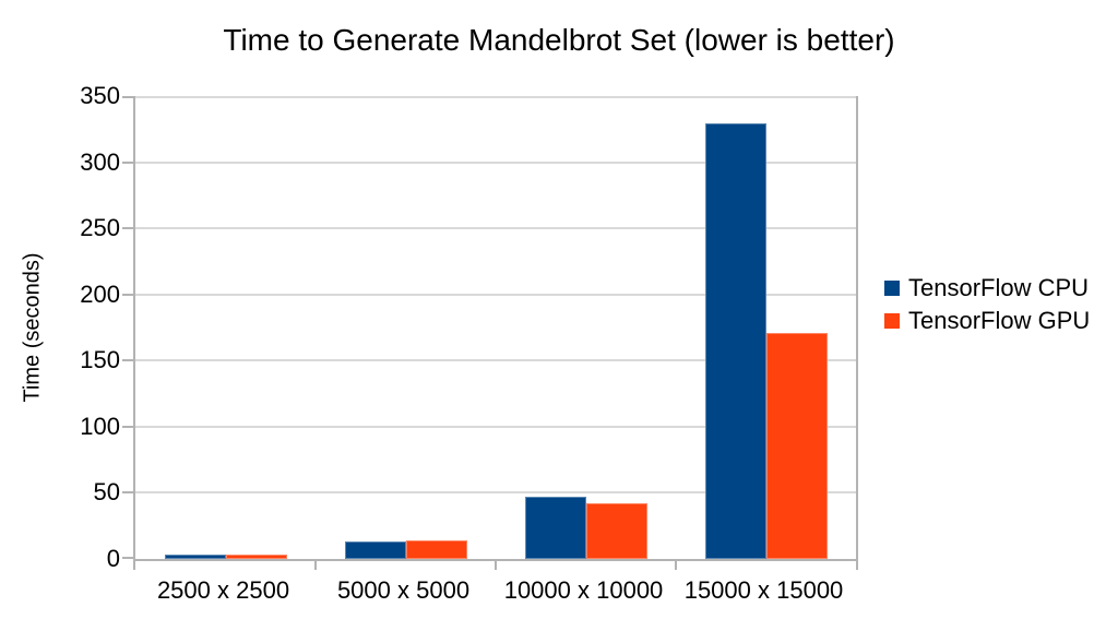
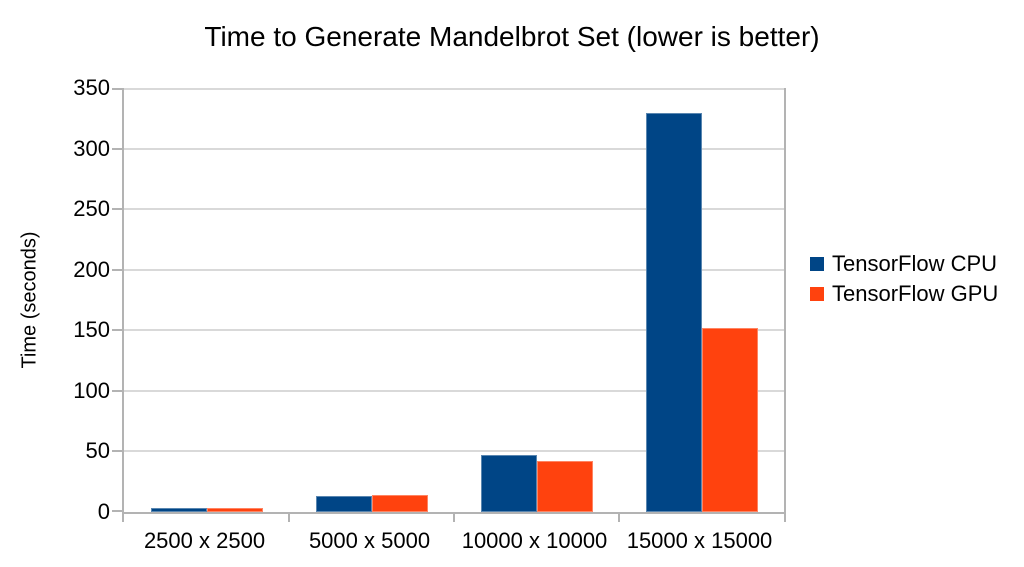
TensorFlow GPU/15000 x 15000: 171 -> 152
